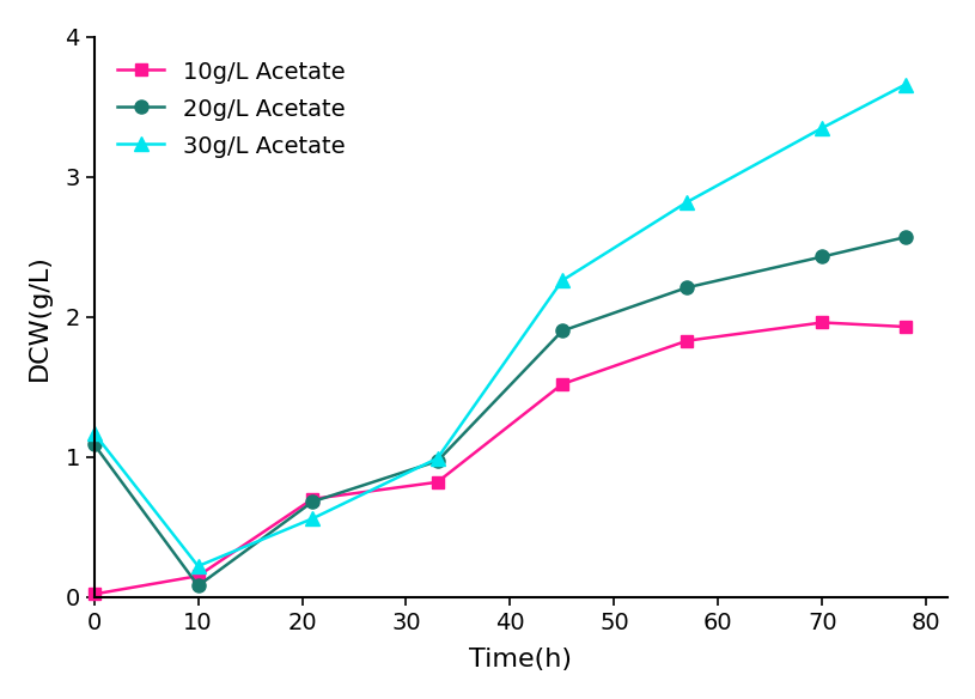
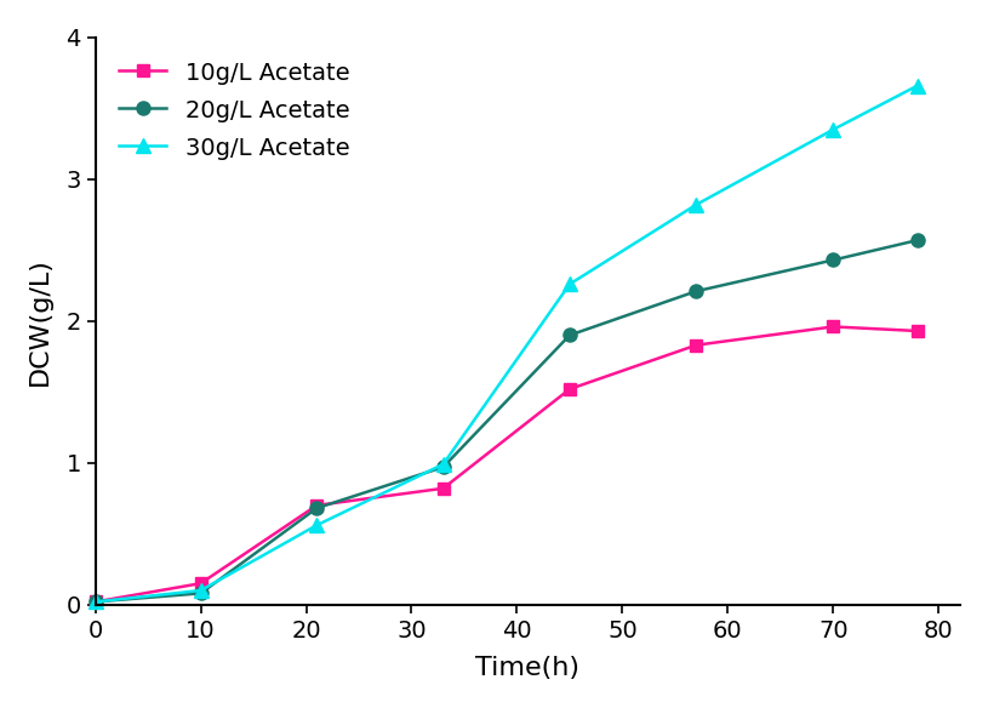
20g/L Acetate/0: 1.09 -> 0.02
30g/L Acetate/0: 1.17 -> 0.02
30g/L Acetate/10: 0.22 -> 0.10
